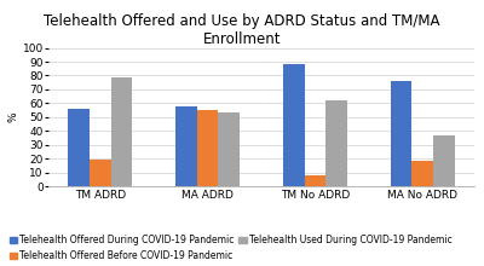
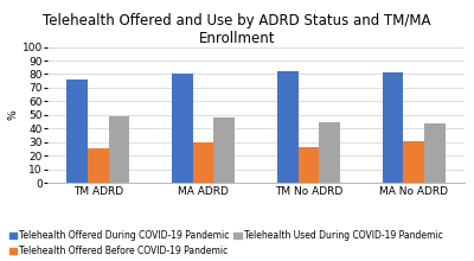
Telehealth Offered During COVID-19 Pandemic/TM ADRD: 56 -> 76
Telehealth Offered Before COVID-19 Pandemic/TM ADRD: 19 -> 25
Telehealth Used During COVID-19 Pandemic/TM ADRD: 79 -> 49
Telehealth Offered During COVID-19 Pandemic/MA ADRD: 58 -> 80
Telehealth Offered Before COVID-19 Pandemic/MA ADRD: 55 -> 30
Telehealth Used During COVID-19 Pandemic/MA ADRD: 53 -> 48
Telehealth Offered During COVID-19 Pandemic/TM No ADRD: 88 -> 82
Telehealth Offered Before COVID-19 Pandemic/TM No ADRD: 8 -> 26
Telehealth Used During COVID-19 Pandemic/TM No ADRD: 62 -> 45
Telehealth Offered During COVID-19 Pandemic/MA No ADRD: 76 -> 81
Telehealth Offered Before COVID-19 Pandemic/MA No ADRD: 18 -> 31
Telehealth Used During COVID-19 Pandemic/MA No ADRD: 37 -> 44
